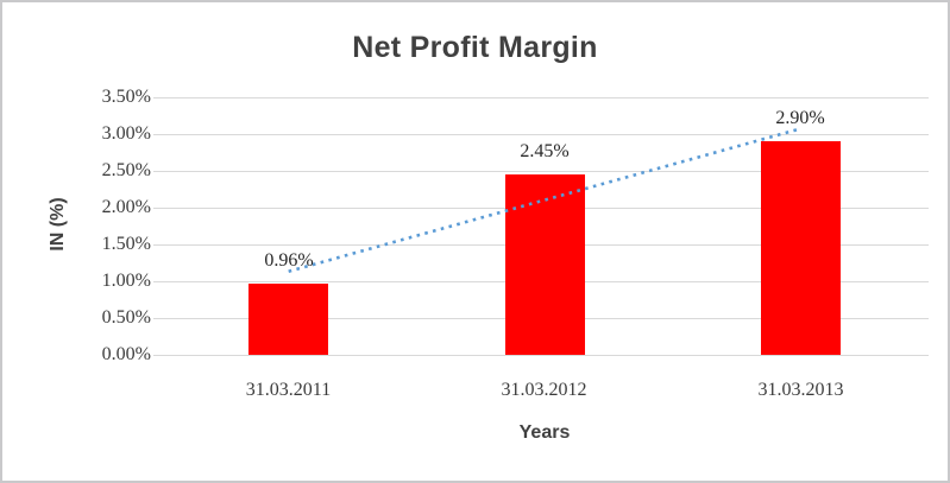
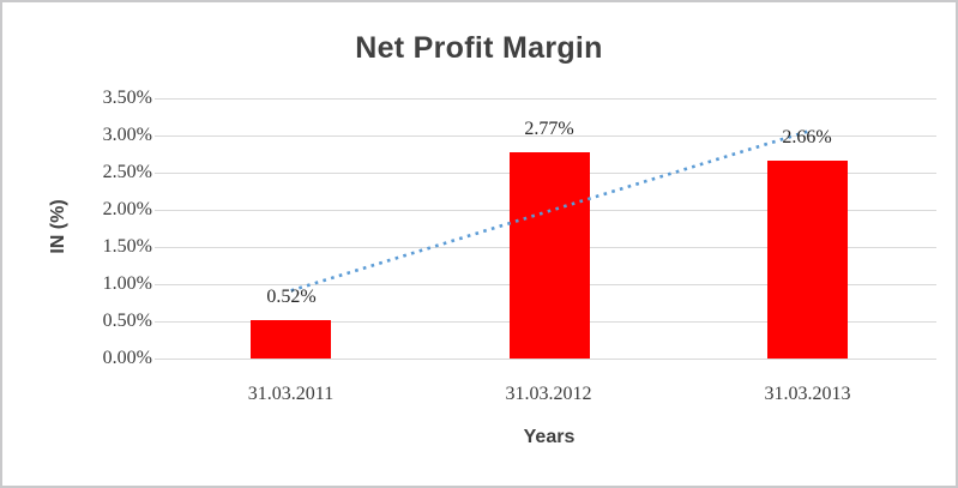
31.03.2011: 0.96% -> 0.52%
31.03.2012: 2.45% -> 2.77%
31.03.2013: 2.90% -> 2.66%
